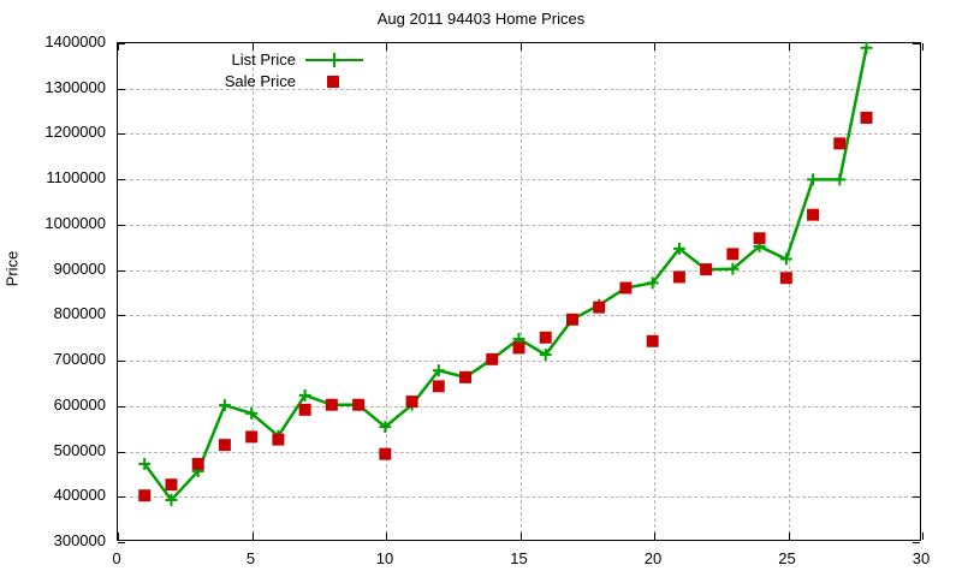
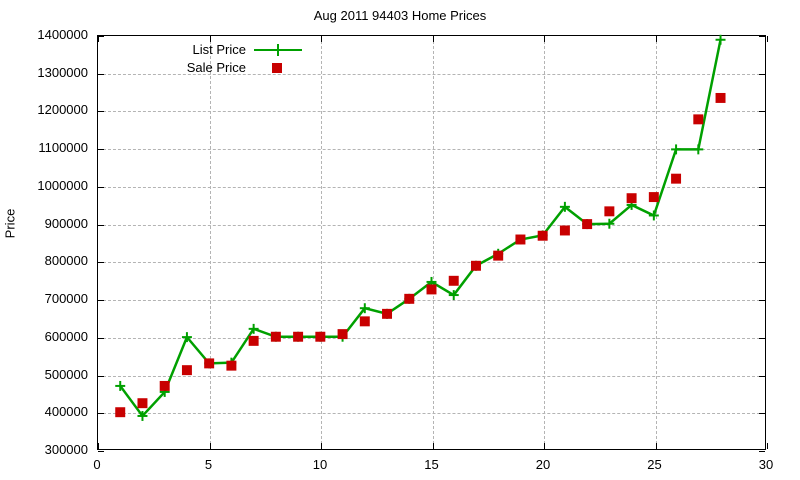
List Price/5: 580000 -> 530000
List Price/10: 550000 -> 600000
Sale Price/10: 490000 -> 600000
Sale Price/20: 740000 -> 870000
Sale Price/25: 880000 -> 970000
